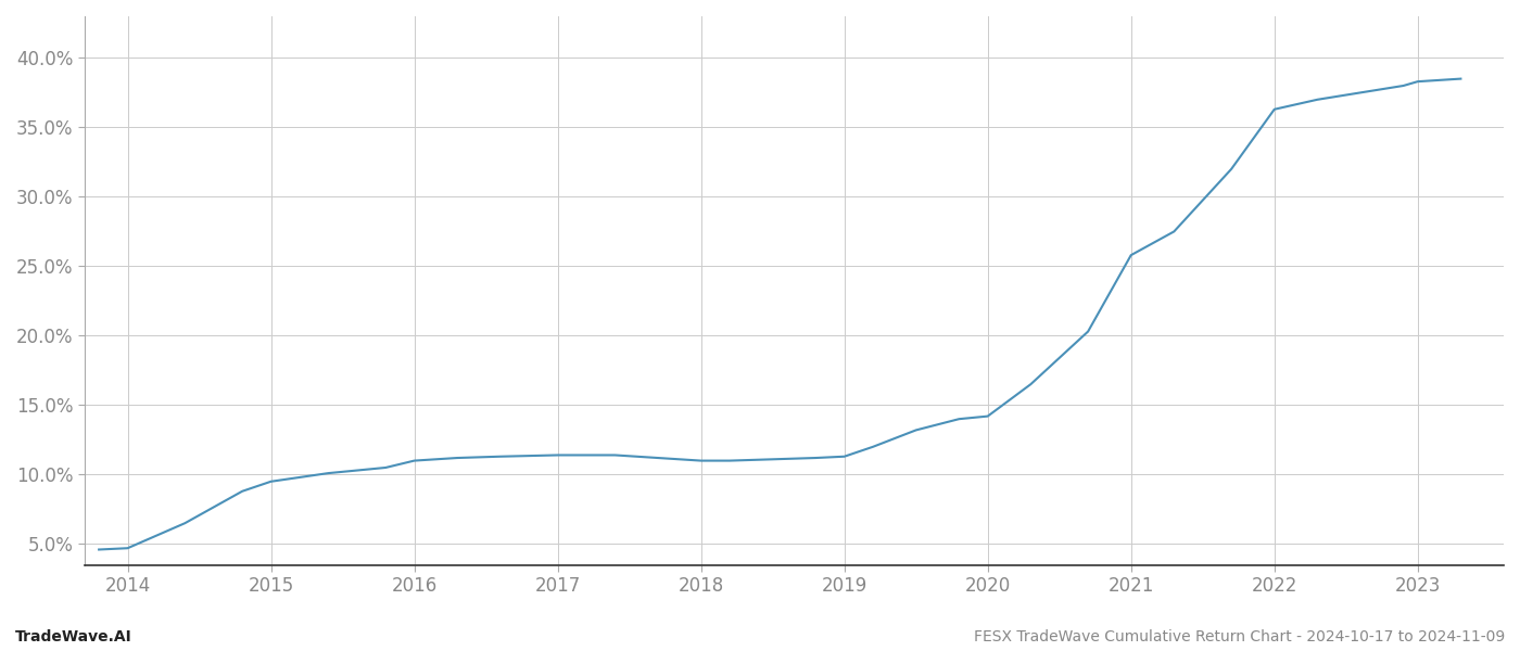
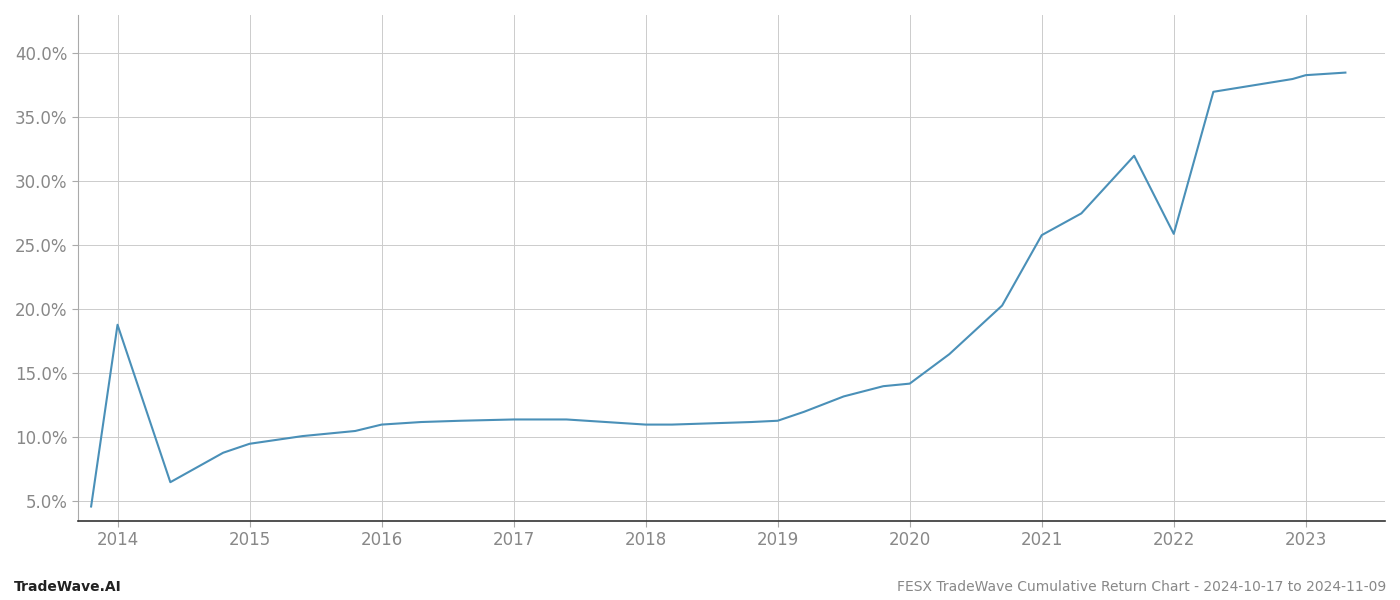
2014: 4.7% -> 18.8%
2022: 36.3% -> 25.9%
